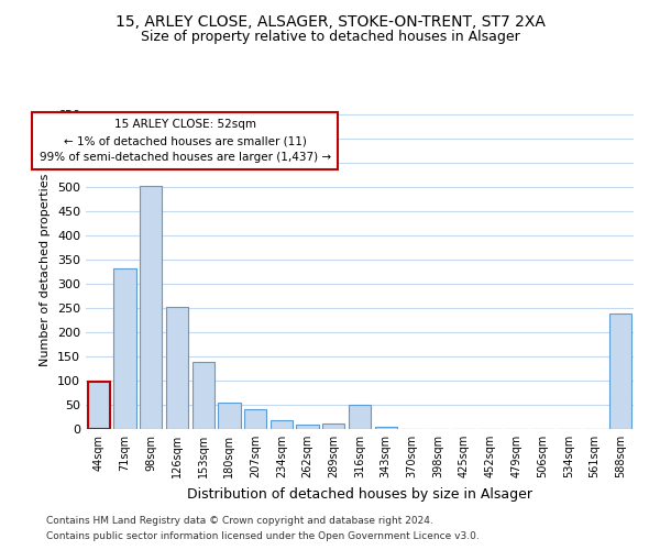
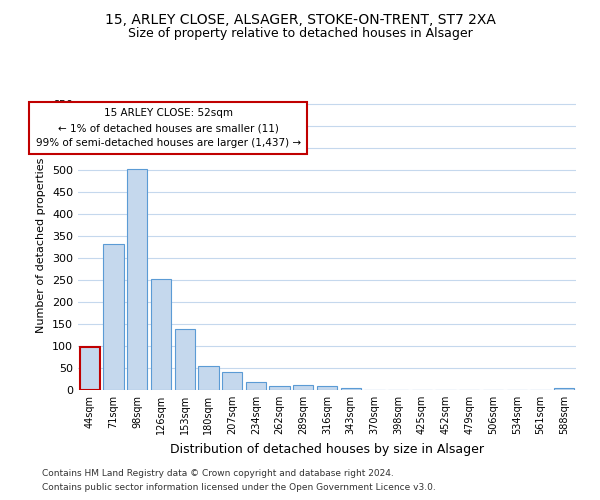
316sqm: 50 -> 10
588sqm: 240 -> 5
